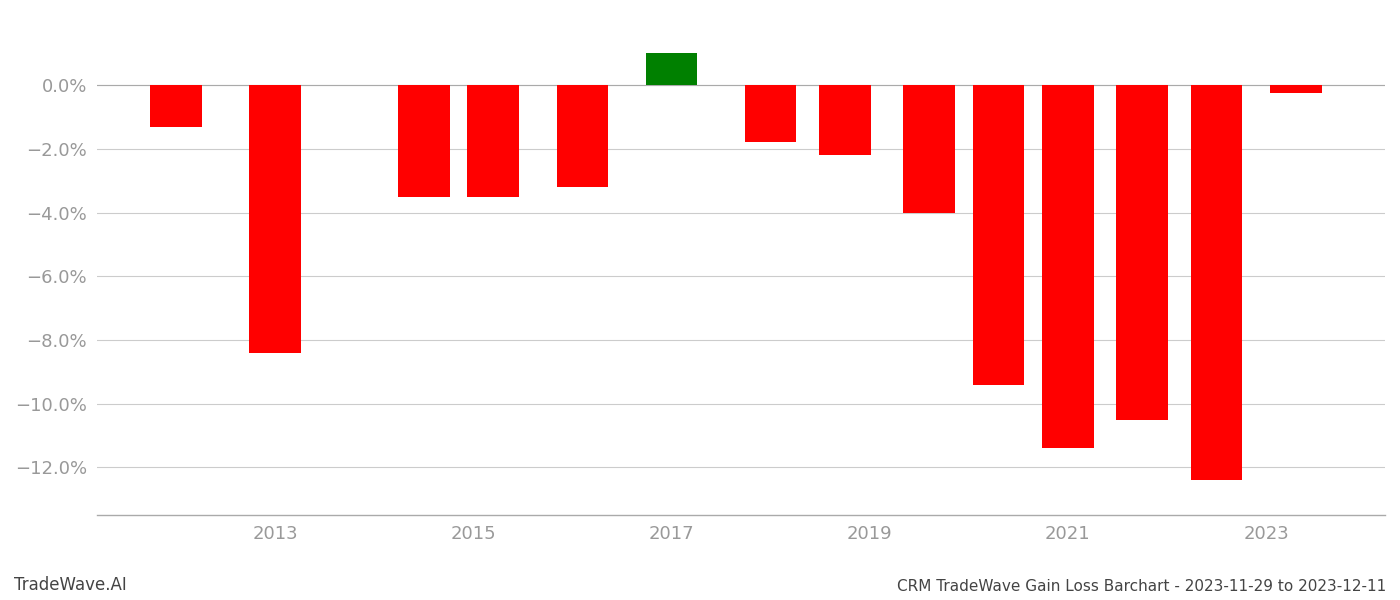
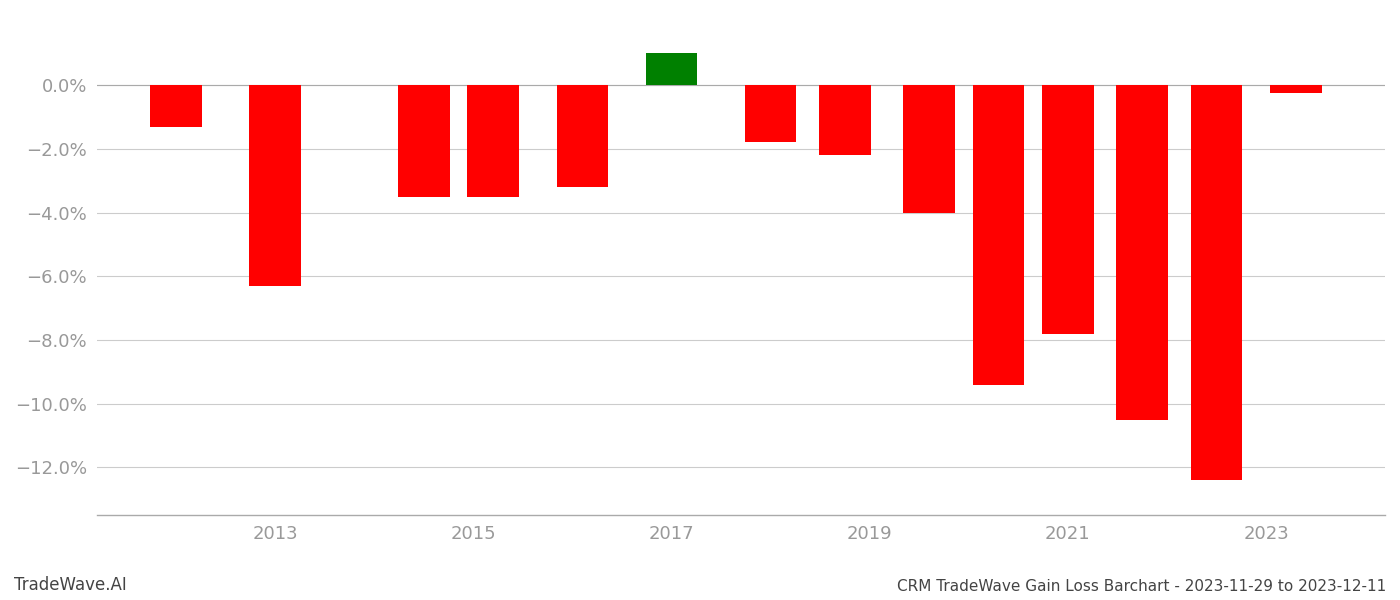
2013: -8.40% -> -6.30%
2021: -11.40% -> -7.80%
